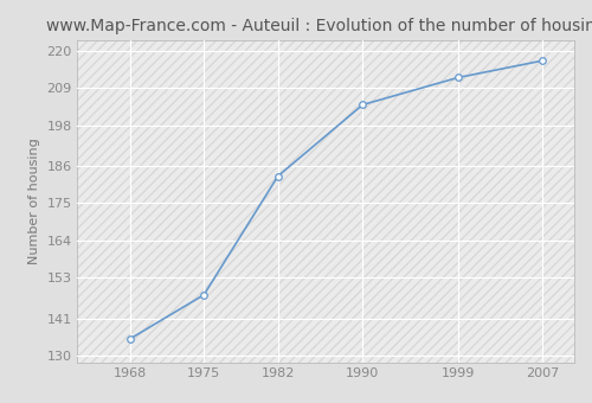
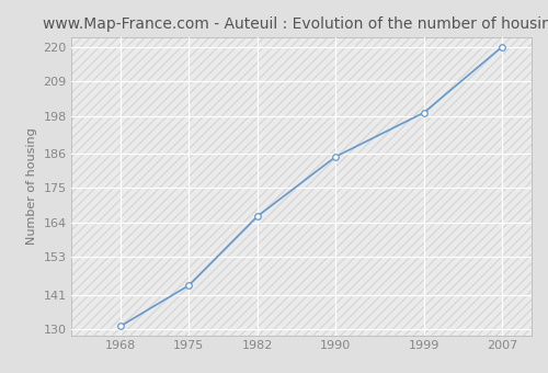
1968: 135 -> 131
1975: 148 -> 144
1982: 183 -> 166
1990: 204 -> 185
1999: 212 -> 199
2007: 217 -> 220
